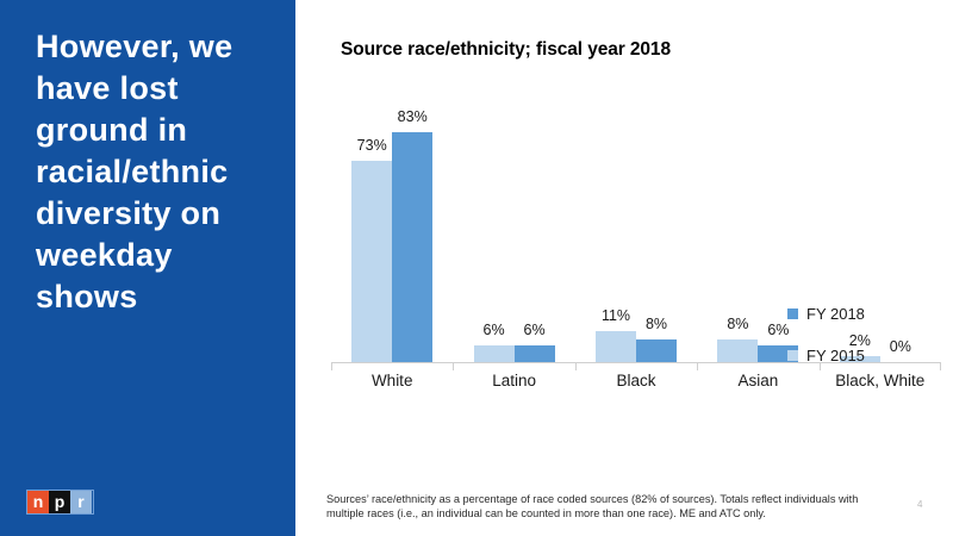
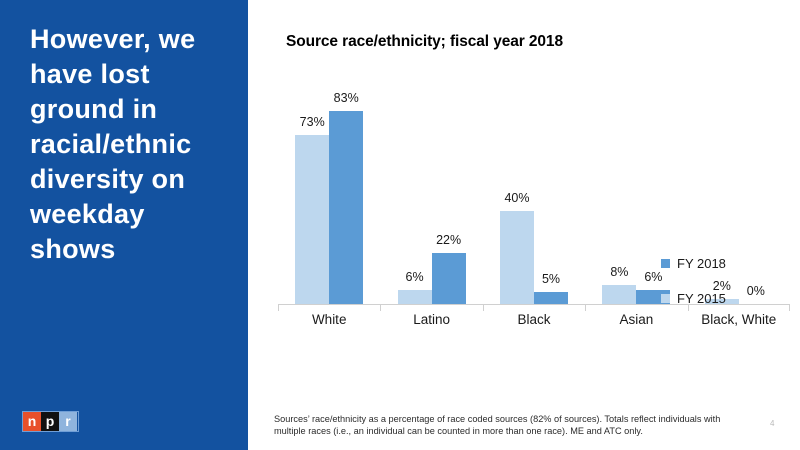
FY 2018/Latino: 6% -> 22%
FY 2015/Black: 11% -> 40%
FY 2018/Black: 8% -> 5%
